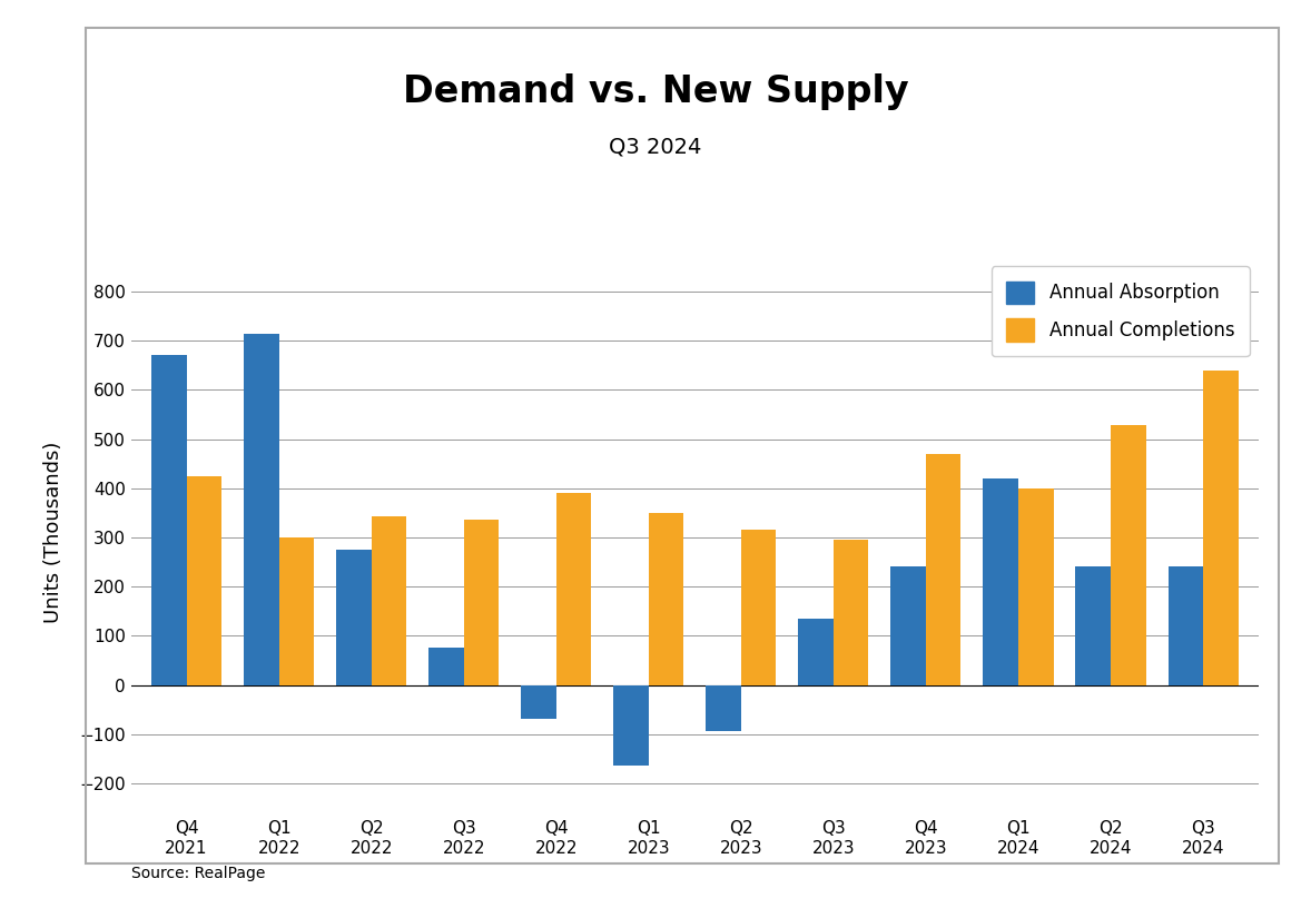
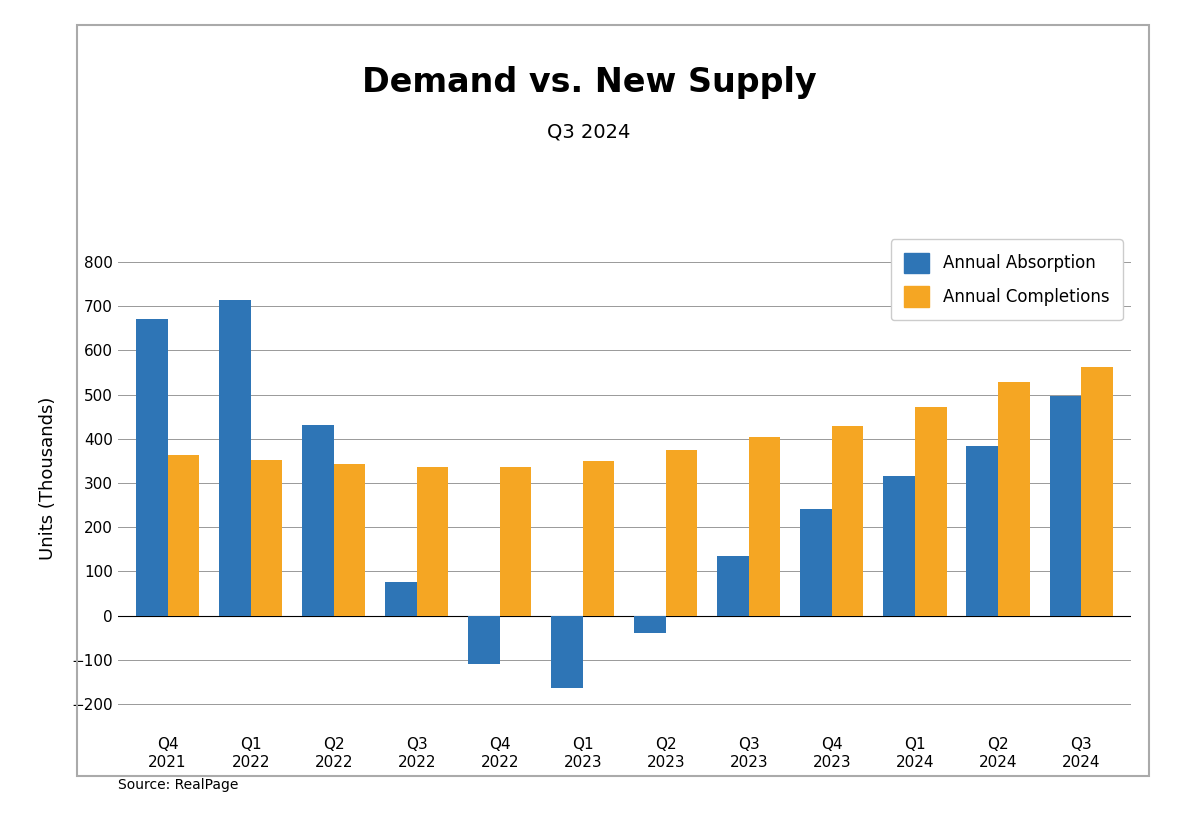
Annual Completions/Q4 2021: 425 -> 363
Annual Completions/Q1 2022: 300 -> 352
Annual Absorption/Q2 2022: 275 -> 430
Annual Absorption/Q4 2022: -70 -> -110
Annual Completions/Q4 2022: 390 -> 335
Annual Absorption/Q2 2023: -95 -> -40
Annual Completions/Q2 2023: 315 -> 375
Annual Completions/Q3 2023: 295 -> 403
Annual Completions/Q4 2023: 470 -> 428
Annual Absorption/Q1 2024: 420 -> 315
Annual Completions/Q1 2024: 400 -> 472
Annual Absorption/Q2 2024: 240 -> 383
Annual Absorption/Q3 2024: 240 -> 497
Annual Completions/Q3 2024: 640 -> 562
